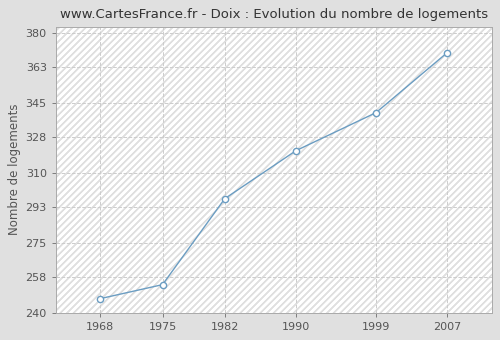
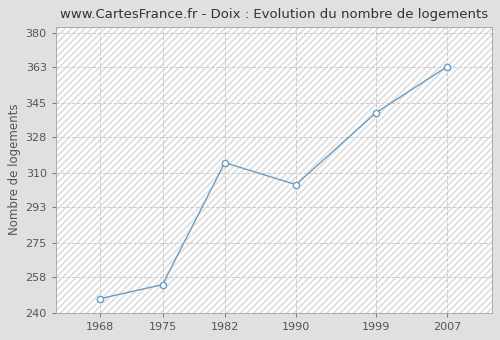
1982: 297 -> 315
1990: 321 -> 304
2007: 370 -> 363
